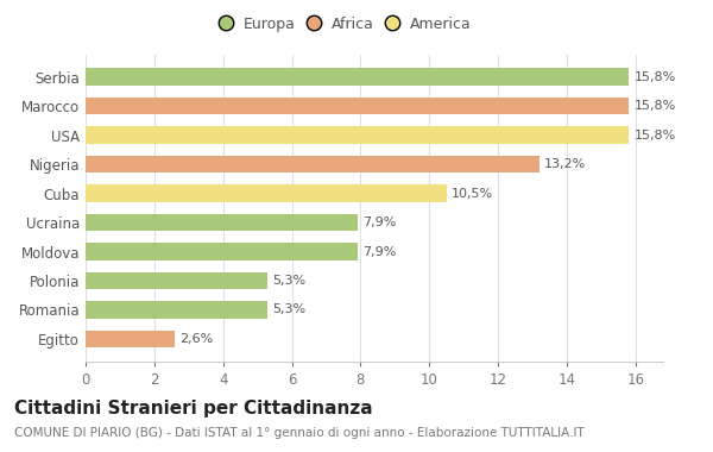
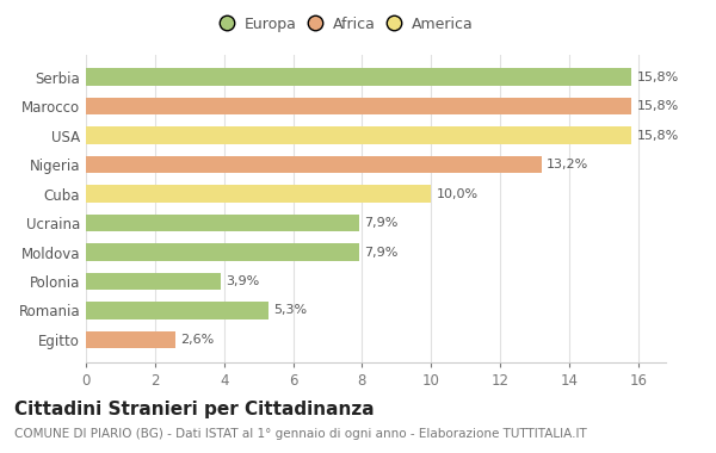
Cuba: 10,5% -> 10,0%
Polonia: 5,3% -> 3,9%
